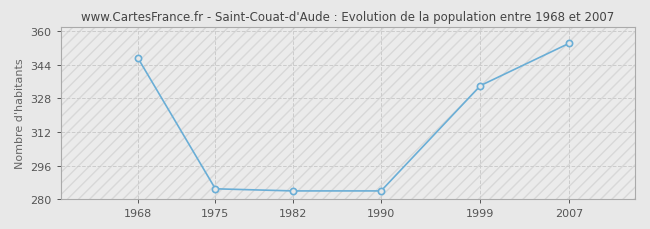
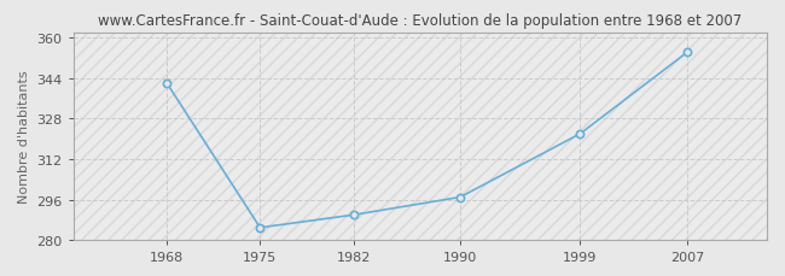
1968: 347 -> 342
1982: 284 -> 290
1990: 284 -> 297
1999: 334 -> 322
